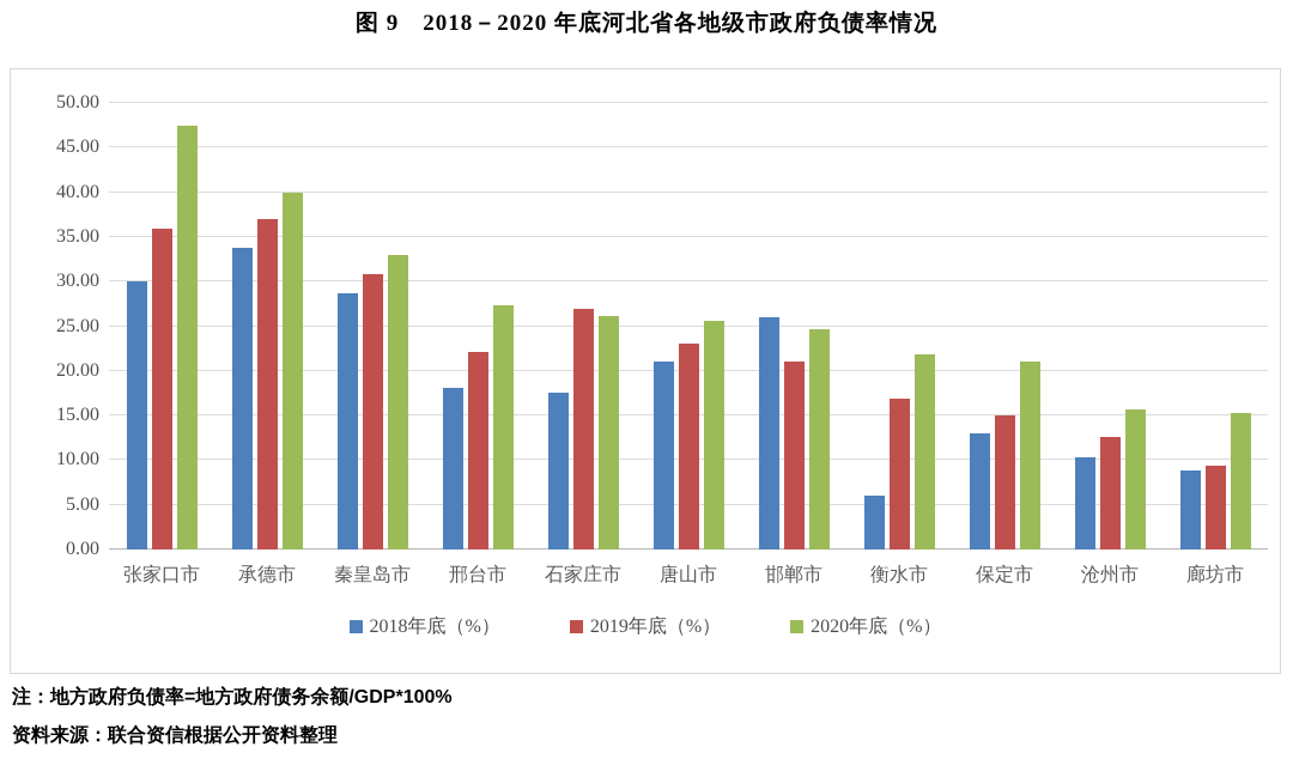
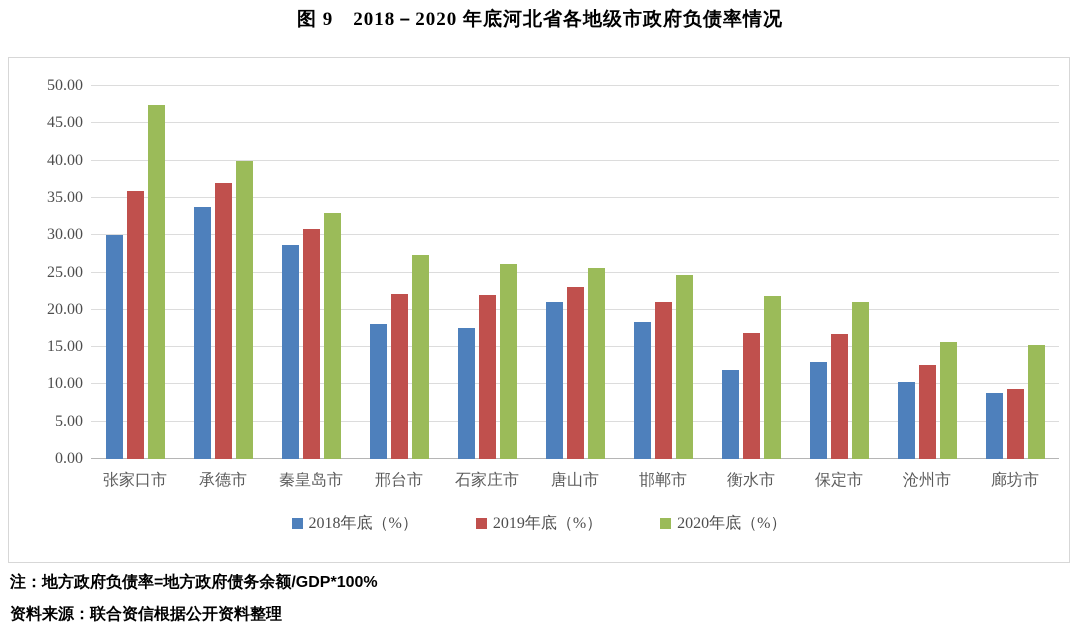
2019年底（%）/石家庄市: 27 -> 22
2018年底（%）/邯郸市: 26 -> 18
2018年底（%）/衡水市: 6 -> 12
2019年底（%）/保定市: 15 -> 17
